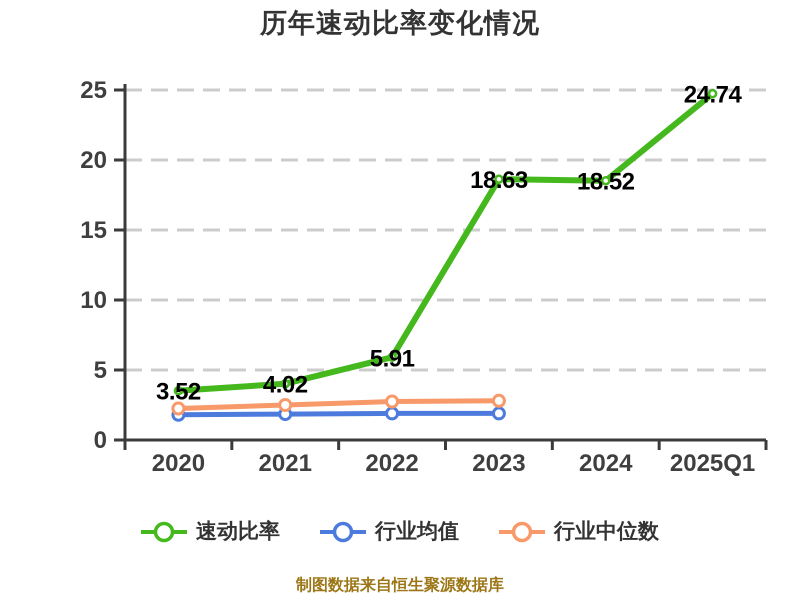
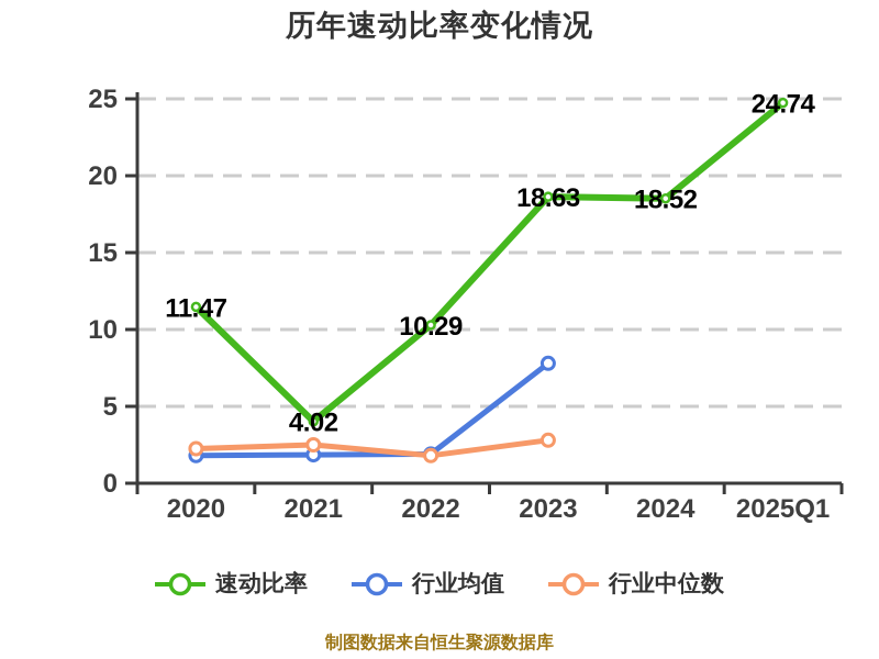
速动比率/2020: 3.52 -> 11.47
速动比率/2022: 5.91 -> 10.29
行业中位数/2022: 2.8 -> 1.8
行业均值/2023: 1.9 -> 7.8
